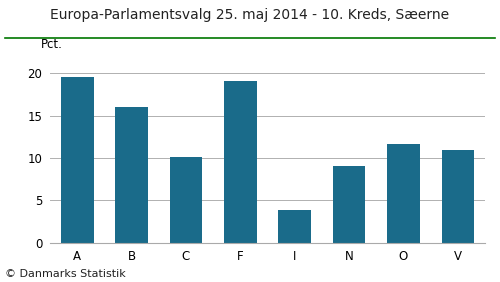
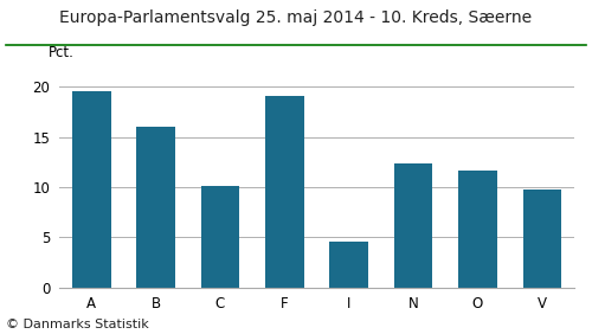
I: 3.9 -> 4.6
N: 9.1 -> 12.4
V: 10.9 -> 9.8
